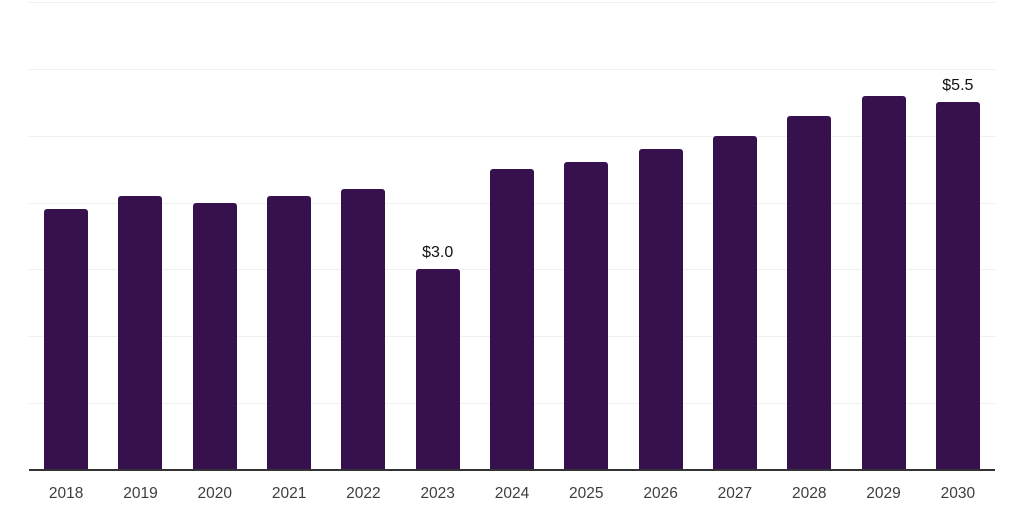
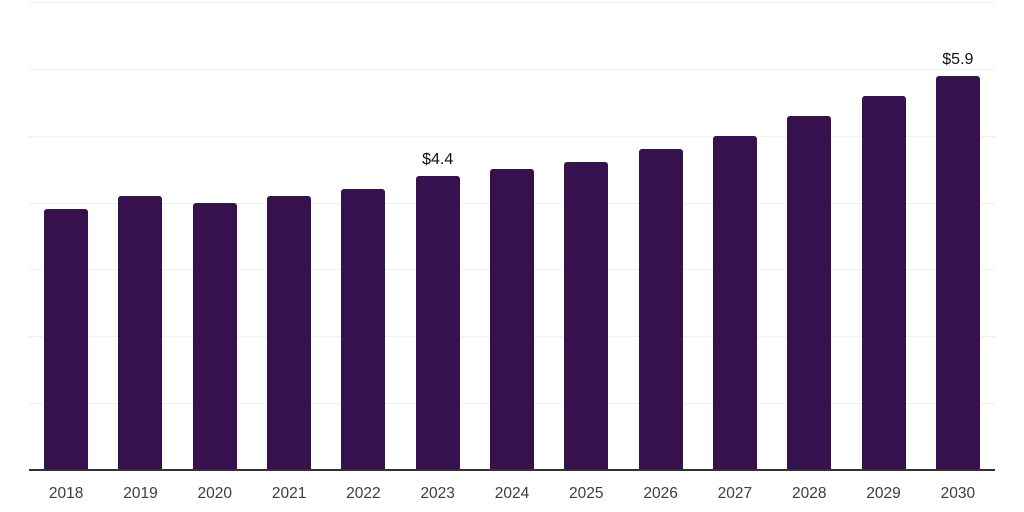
2023: $3.0 -> $4.4
2030: $5.5 -> $5.9
